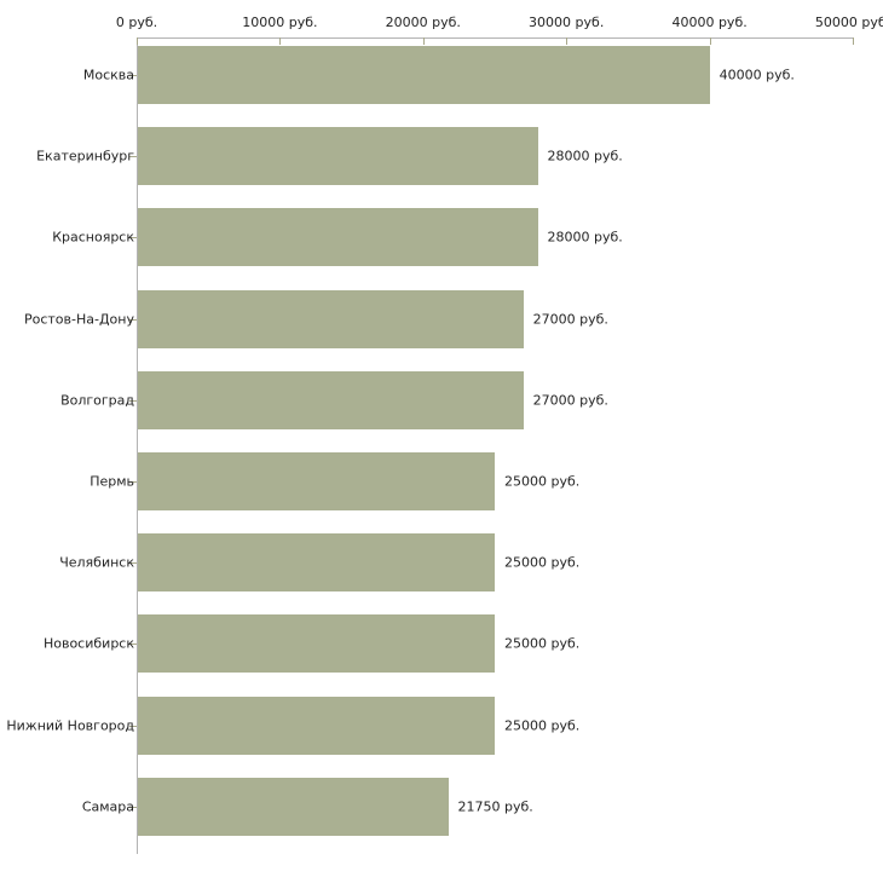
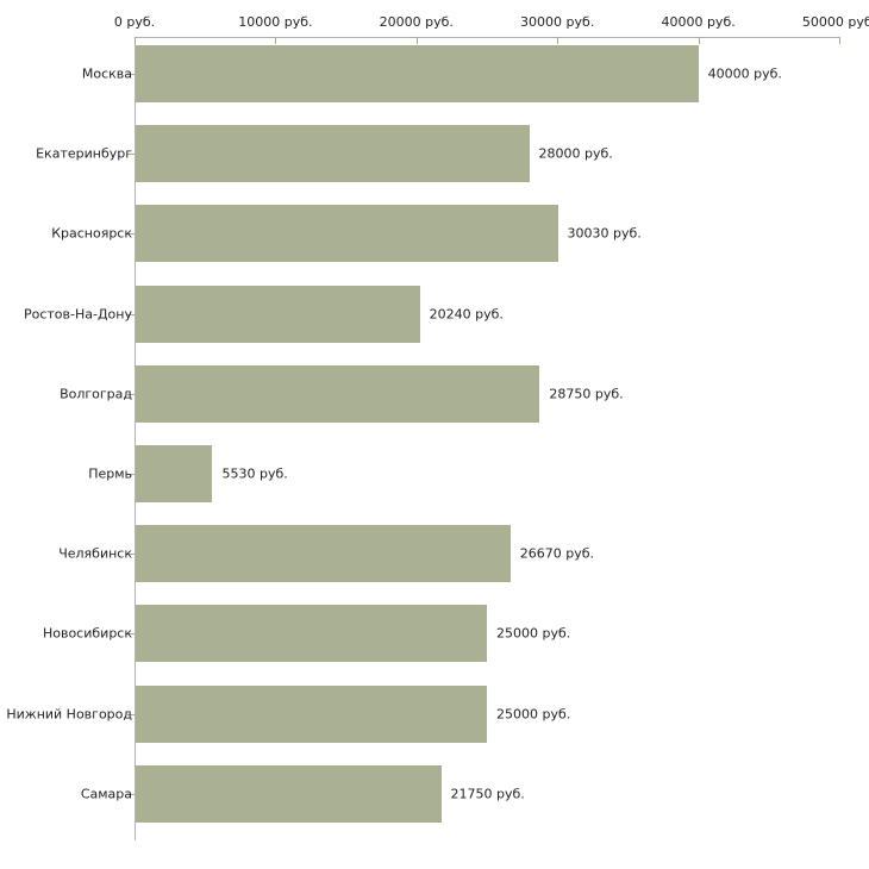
Красноярск: 28000 -> 30030
Ростов-На-Дону: 27000 -> 20240
Волгоград: 27000 -> 28750
Пермь: 25000 -> 5530
Челябинск: 25000 -> 26670
